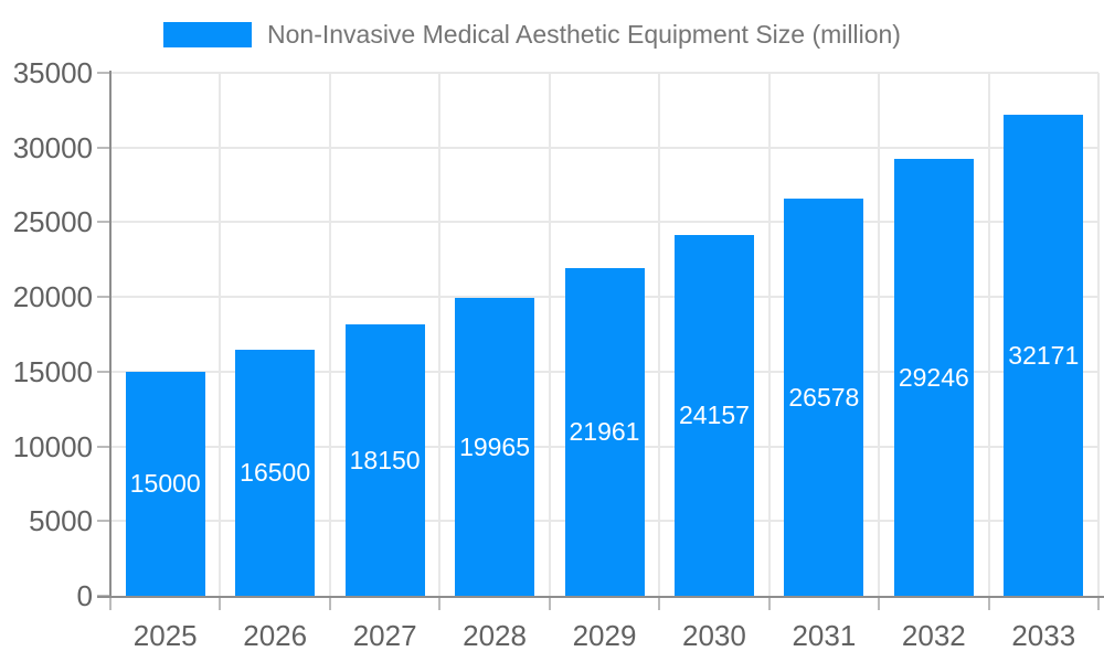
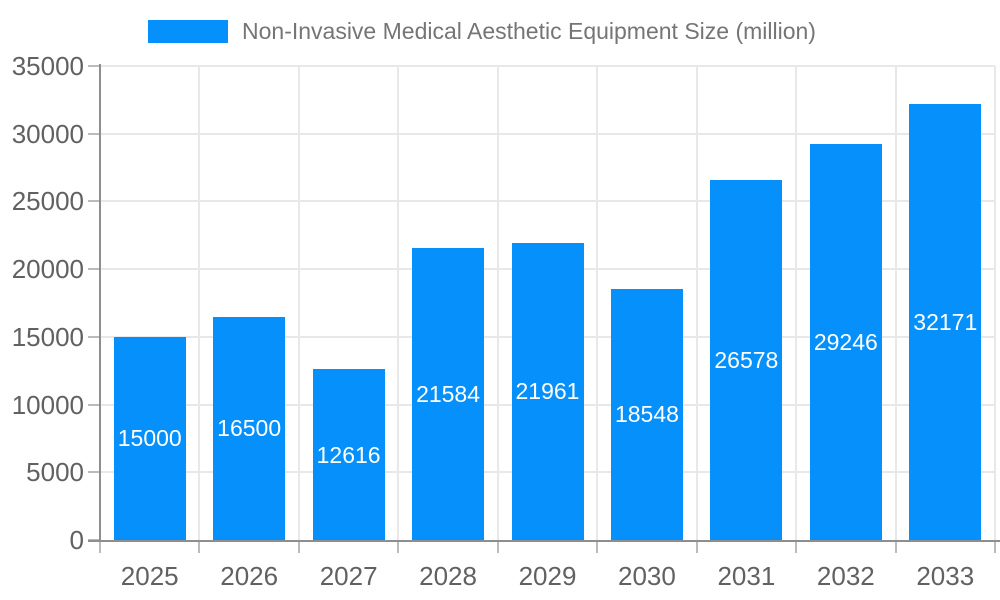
2027: 18150 -> 12616
2028: 19965 -> 21584
2030: 24157 -> 18548
